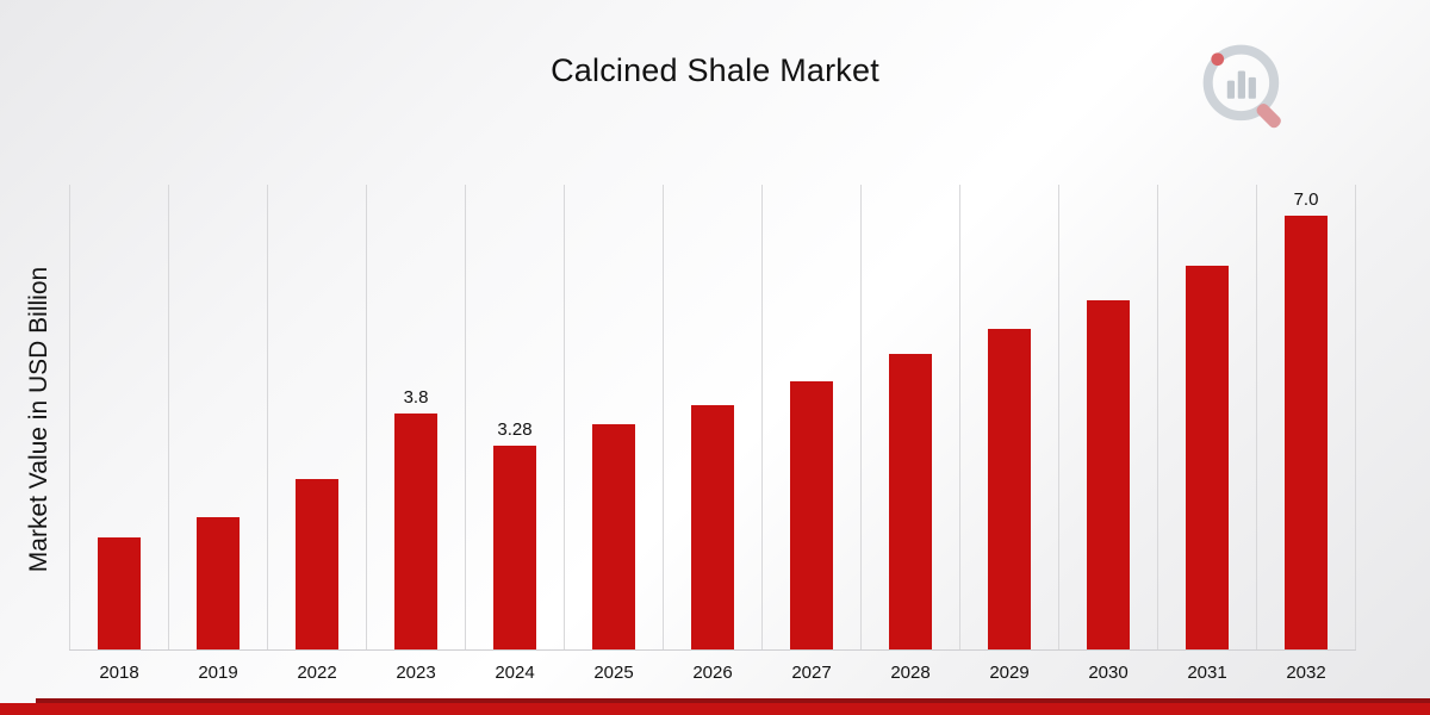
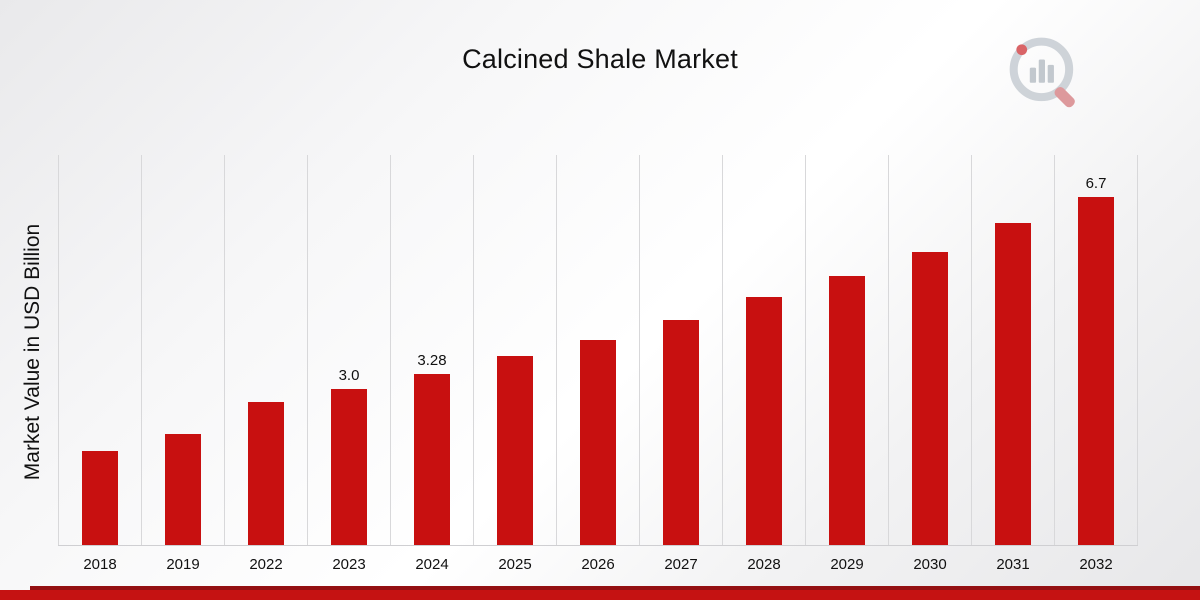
2023: 3.8 -> 3.0
2032: 7.0 -> 6.7
